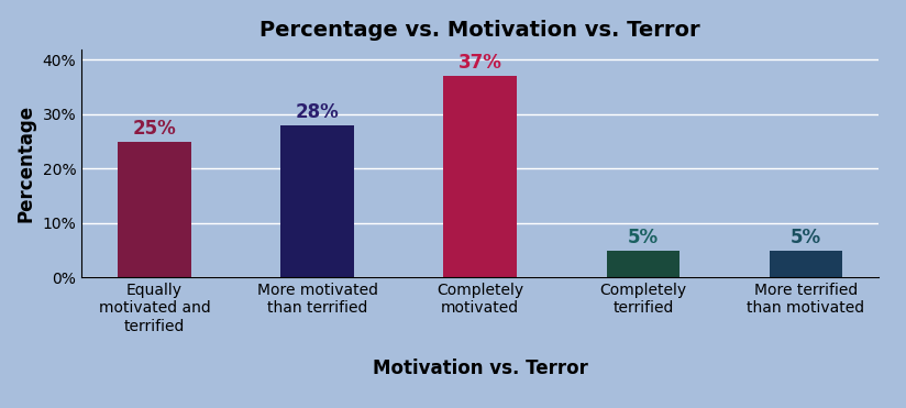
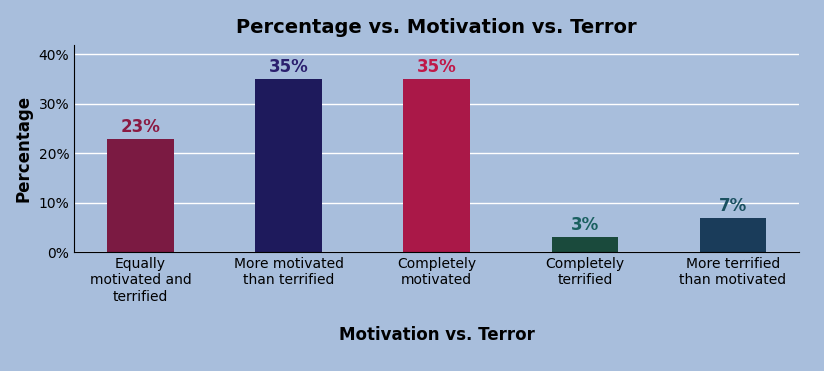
Equally motivated and terrified: 25% -> 23%
More motivated than terrified: 28% -> 35%
Completely motivated: 37% -> 35%
Completely terrified: 5% -> 3%
More terrified than motivated: 5% -> 7%
